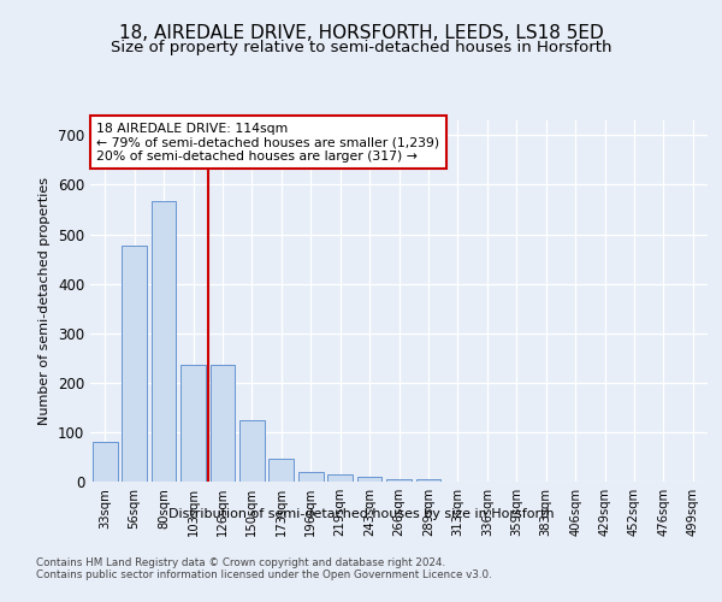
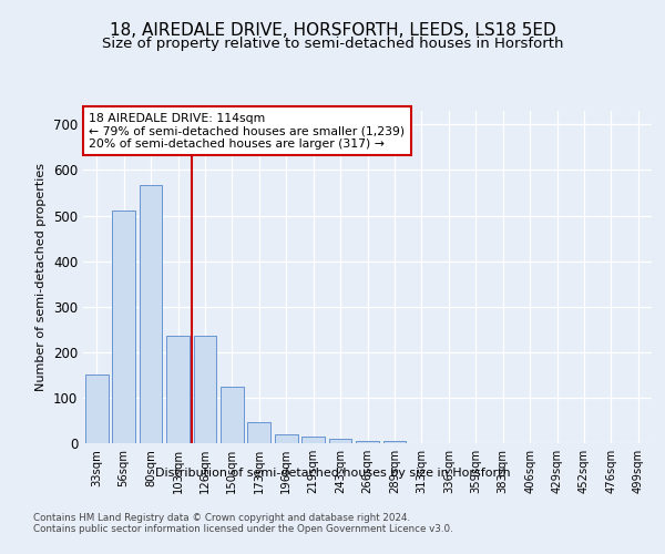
33sqm: 80 -> 150
56sqm: 476 -> 510
